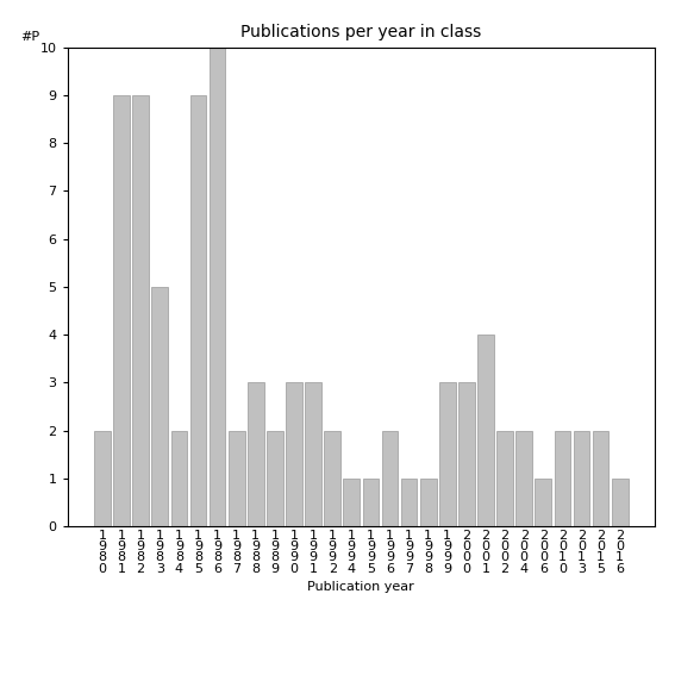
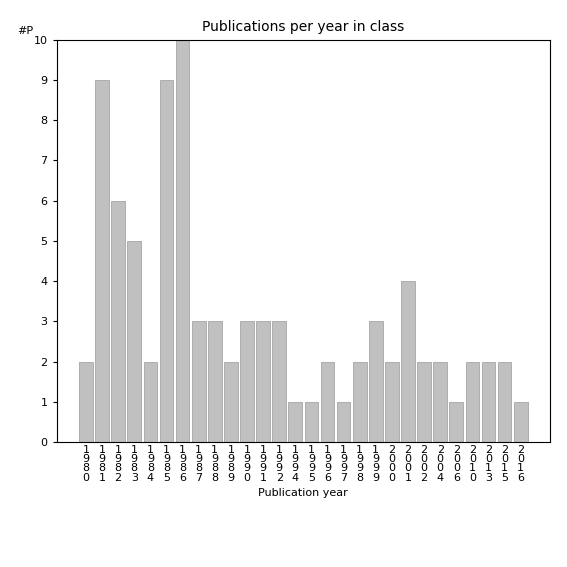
1 9 8 2: 9 -> 6
1 9 8 7: 2 -> 3
1 9 9 2: 2 -> 3
1 9 9 8: 1 -> 2
2 0 0 0: 3 -> 2
